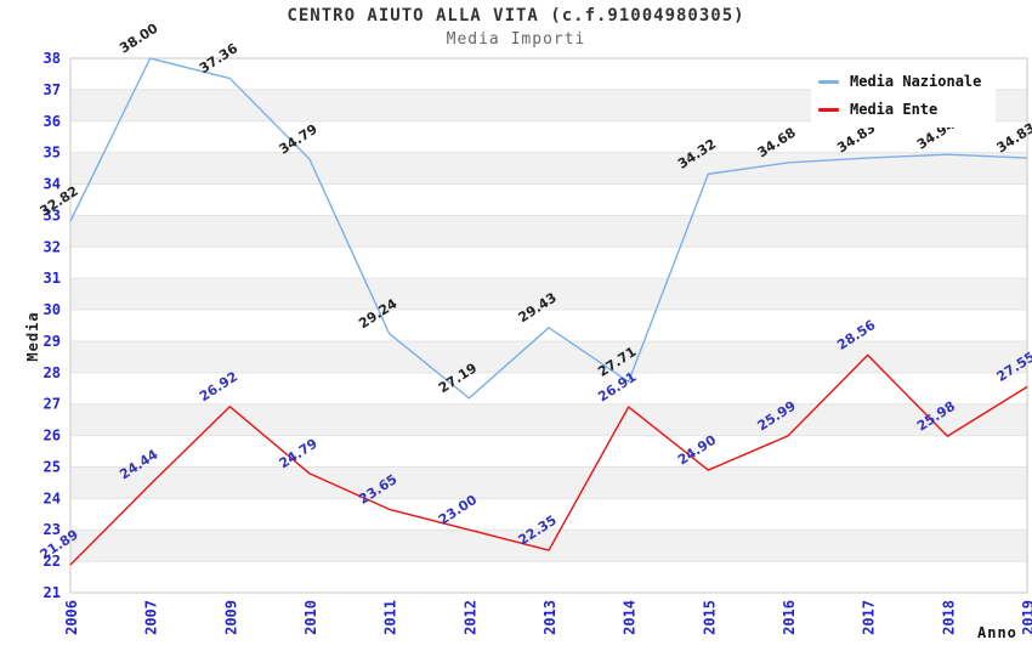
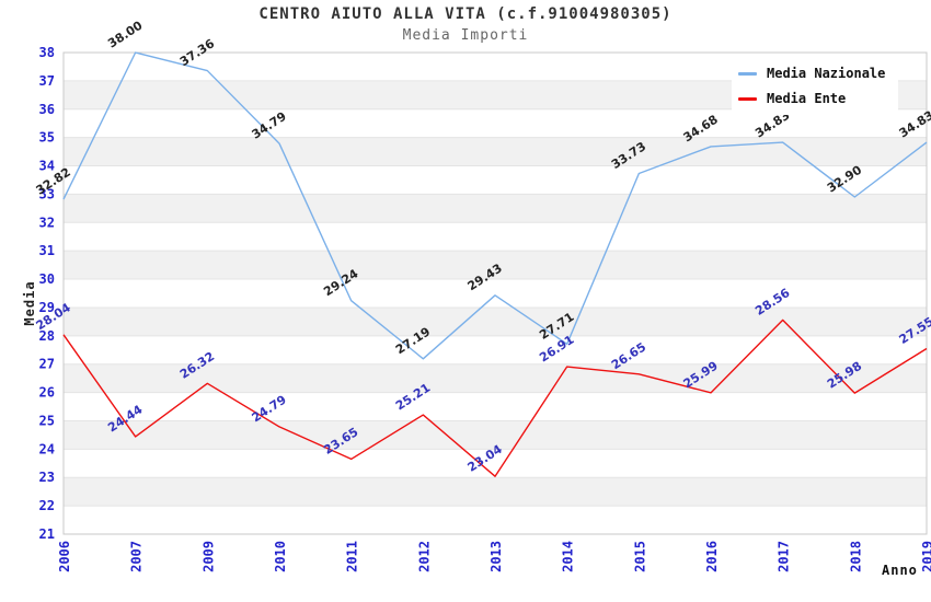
Media Ente/2006: 21.89 -> 28.04
Media Ente/2009: 26.92 -> 26.32
Media Ente/2012: 23.00 -> 25.21
Media Ente/2013: 22.35 -> 23.04
Media Nazionale/2015: 34.32 -> 33.73
Media Ente/2015: 24.90 -> 26.65
Media Nazionale/2018: 34.94 -> 32.90
